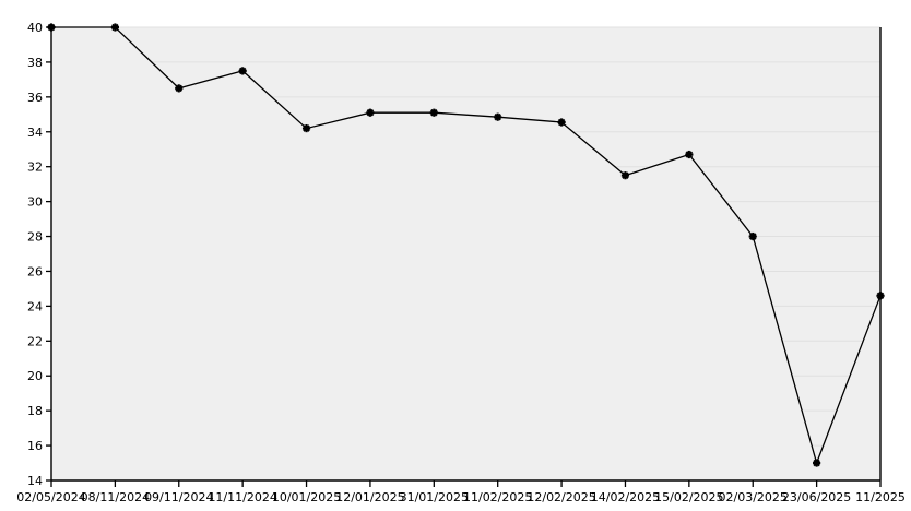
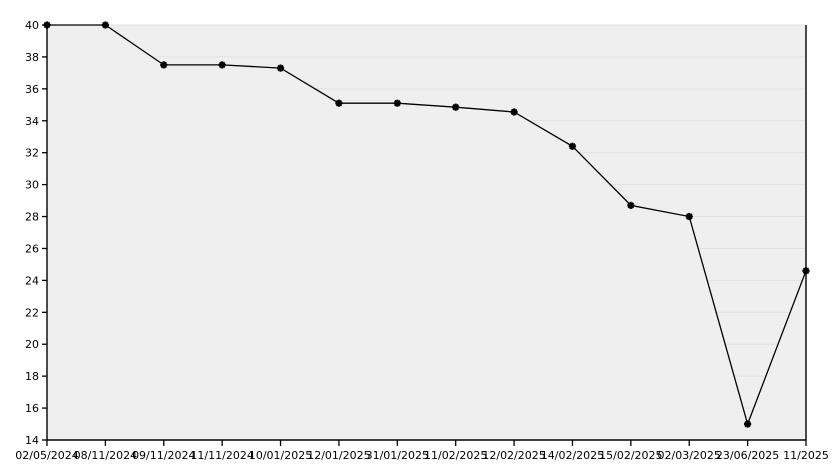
09/11/2024: 36.5 -> 37.5
10/01/2025: 34.2 -> 37.3
14/02/2025: 31.5 -> 32.4
15/02/2025: 32.7 -> 28.7
